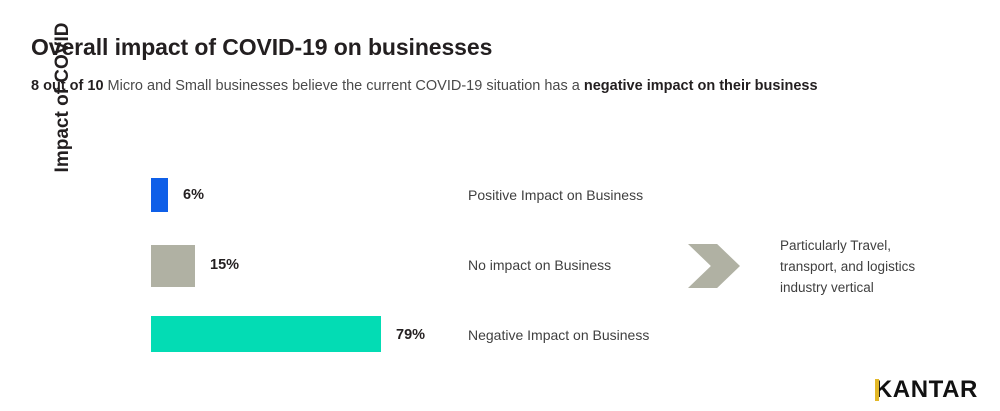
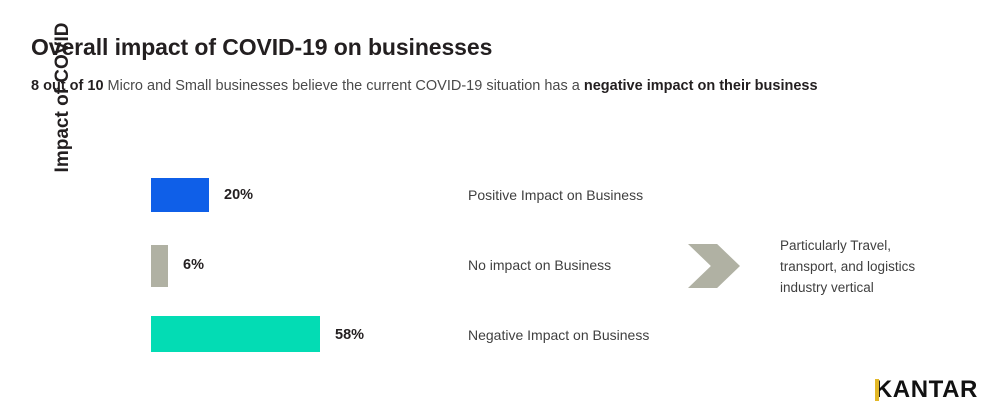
Positive Impact on Business: 6% -> 20%
No impact on Business: 15% -> 6%
Negative Impact on Business: 79% -> 58%
